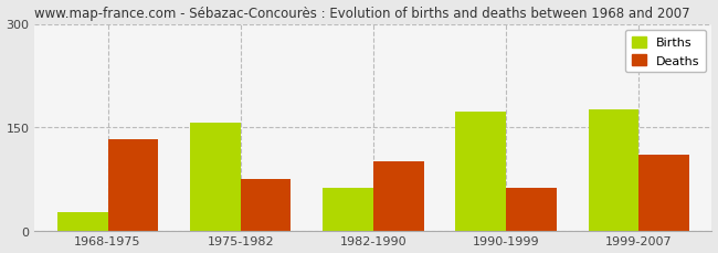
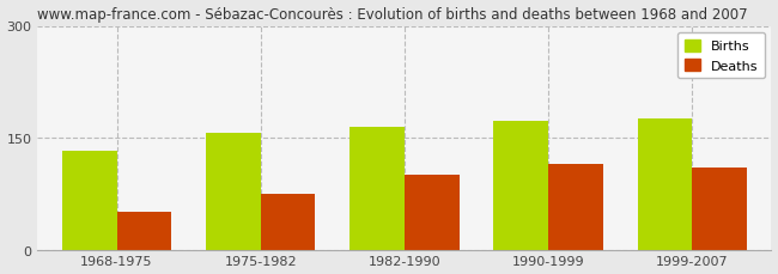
Births/1968-1975: 26 -> 133
Deaths/1968-1975: 132 -> 50
Births/1982-1990: 62 -> 165
Deaths/1990-1999: 62 -> 115
